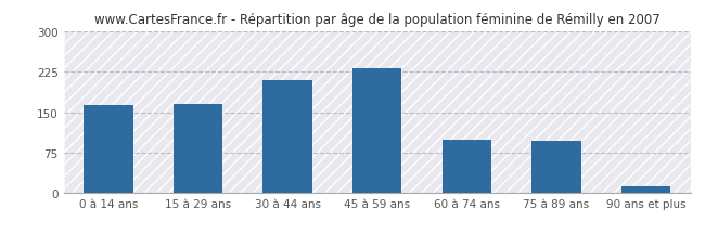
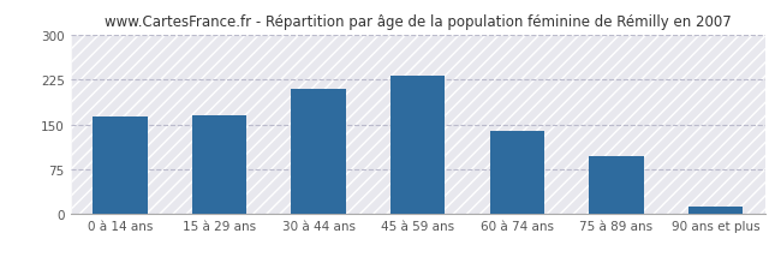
60 à 74 ans: 100 -> 140
